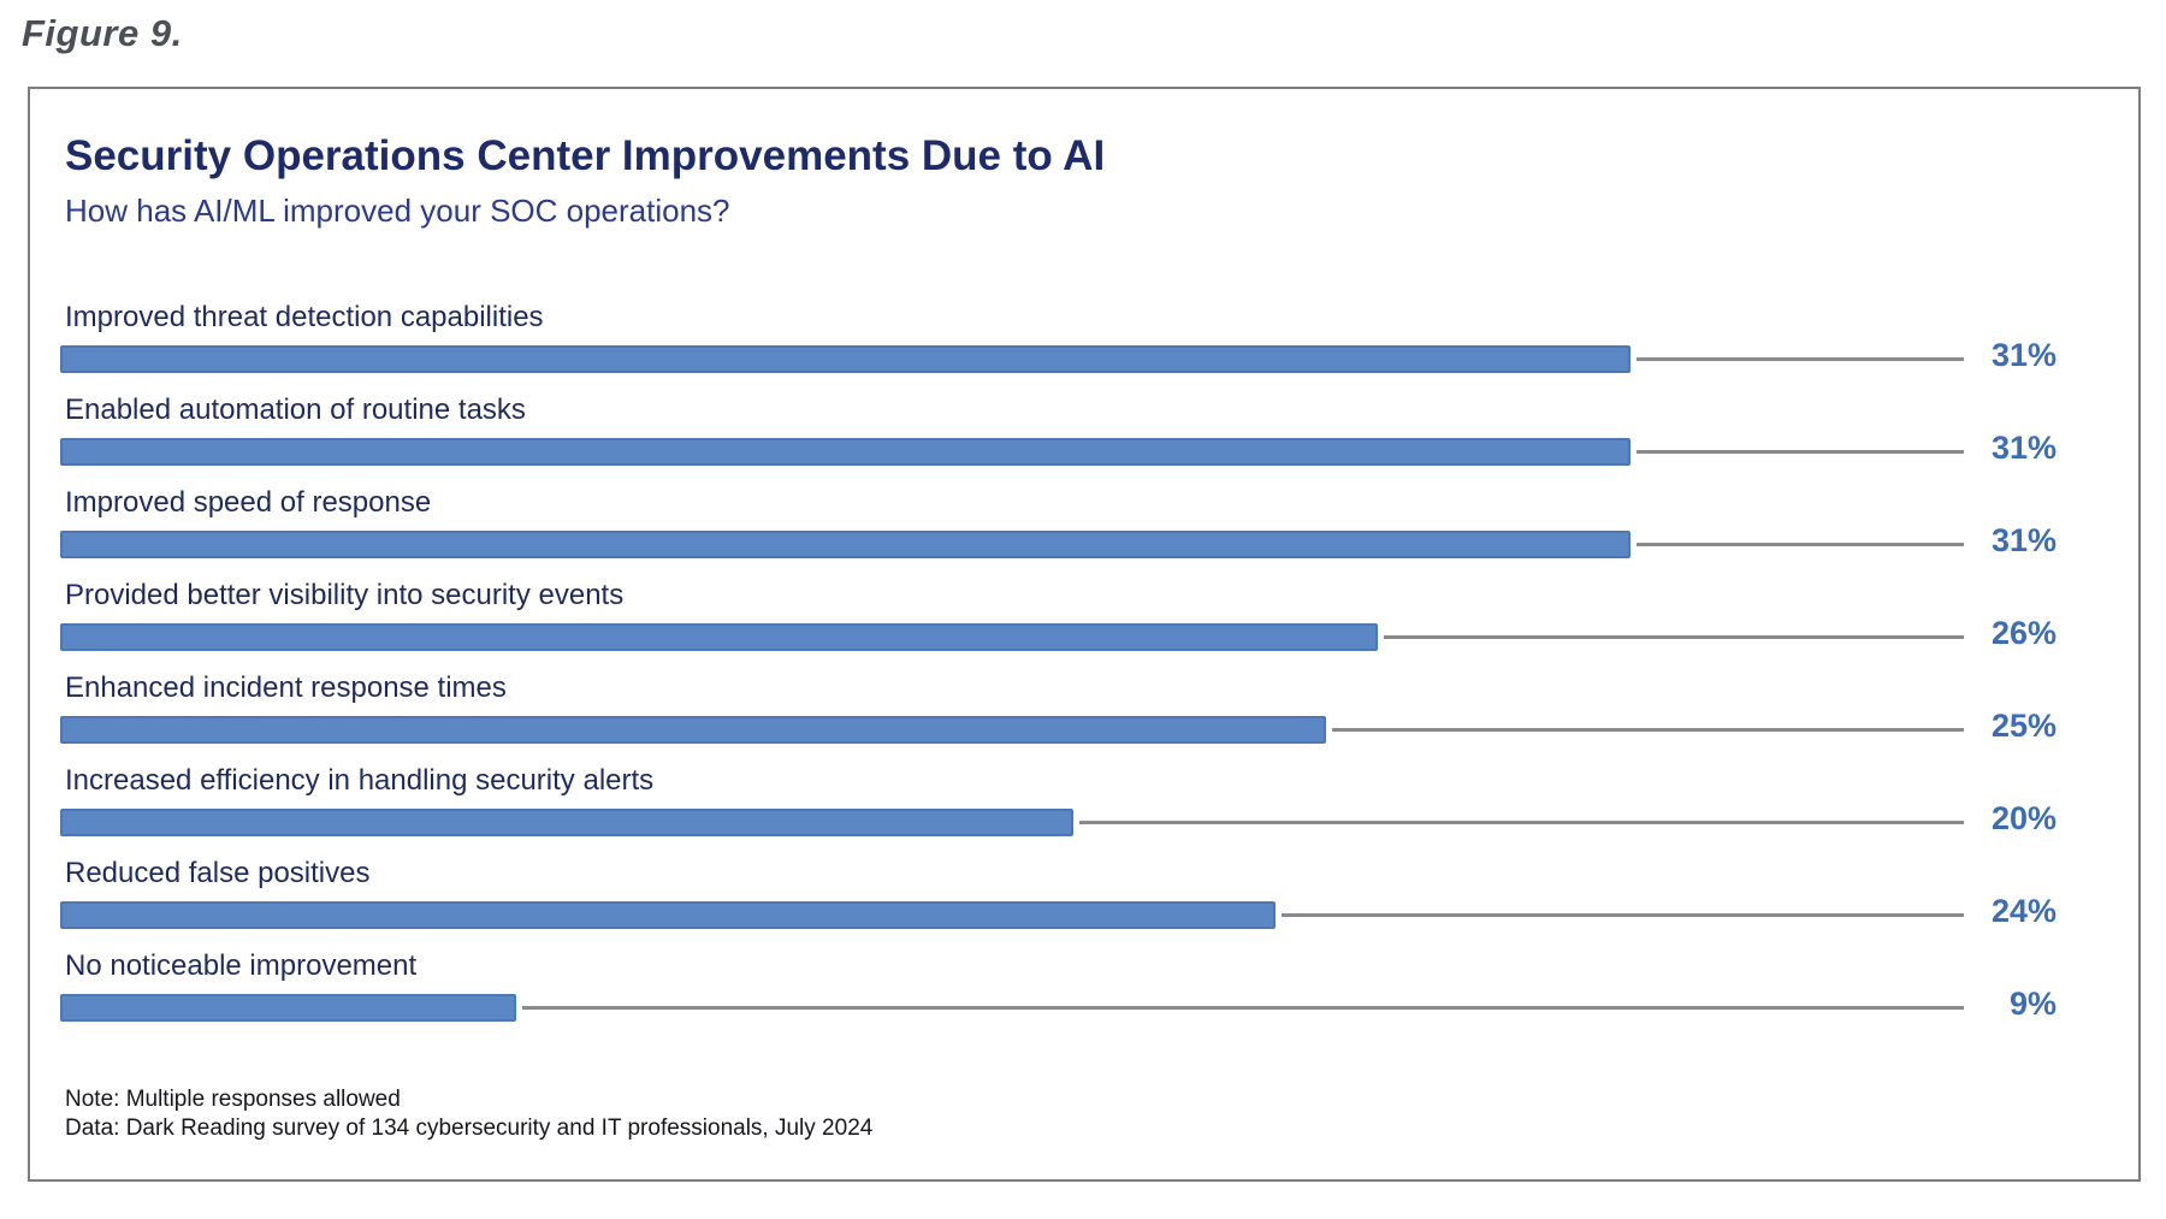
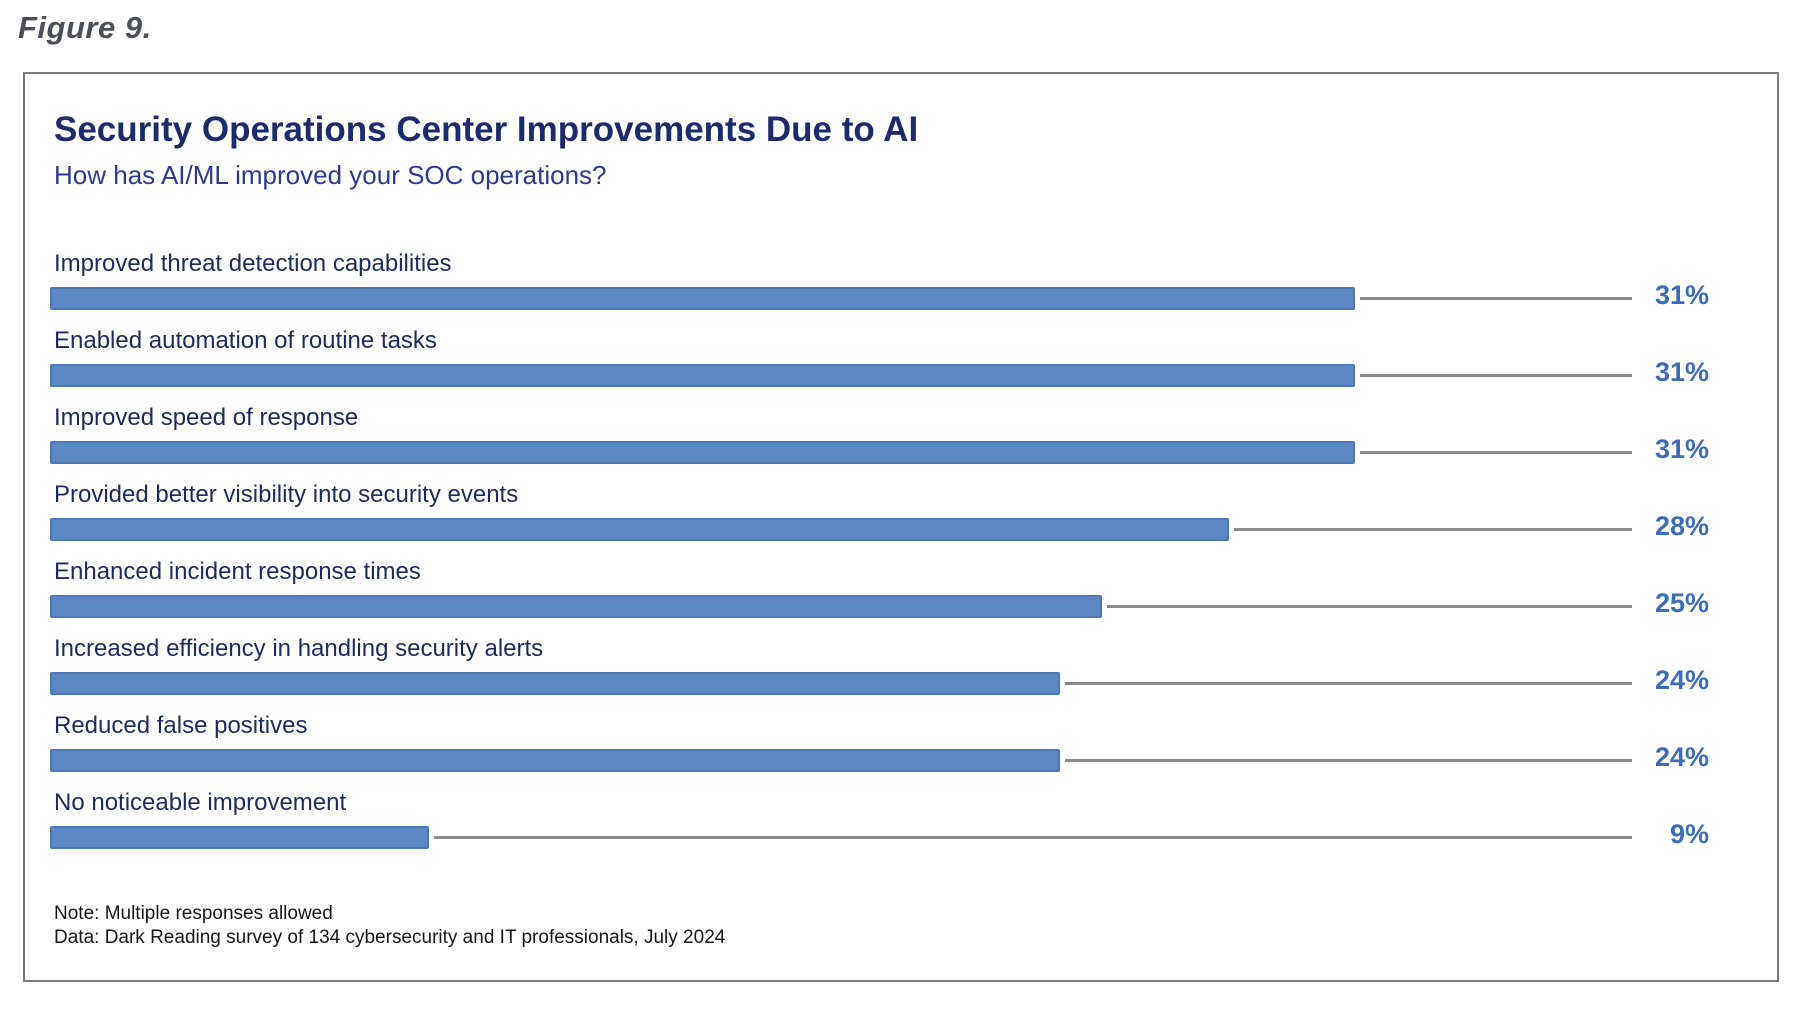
Provided better visibility into security events: 26% -> 28%
Increased efficiency in handling security alerts: 20% -> 24%
